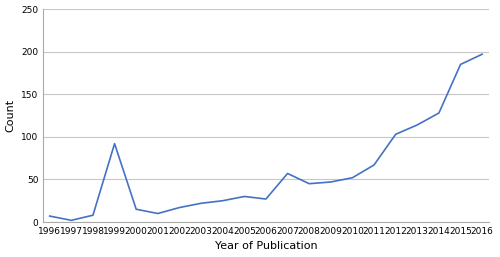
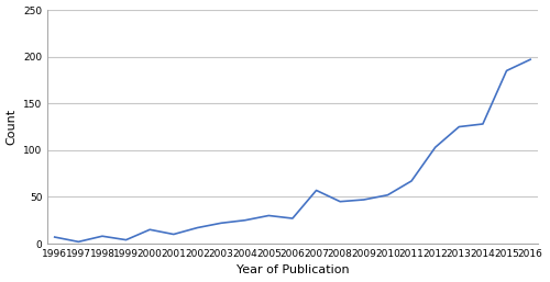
1999: 92 -> 4
2013: 114 -> 125
